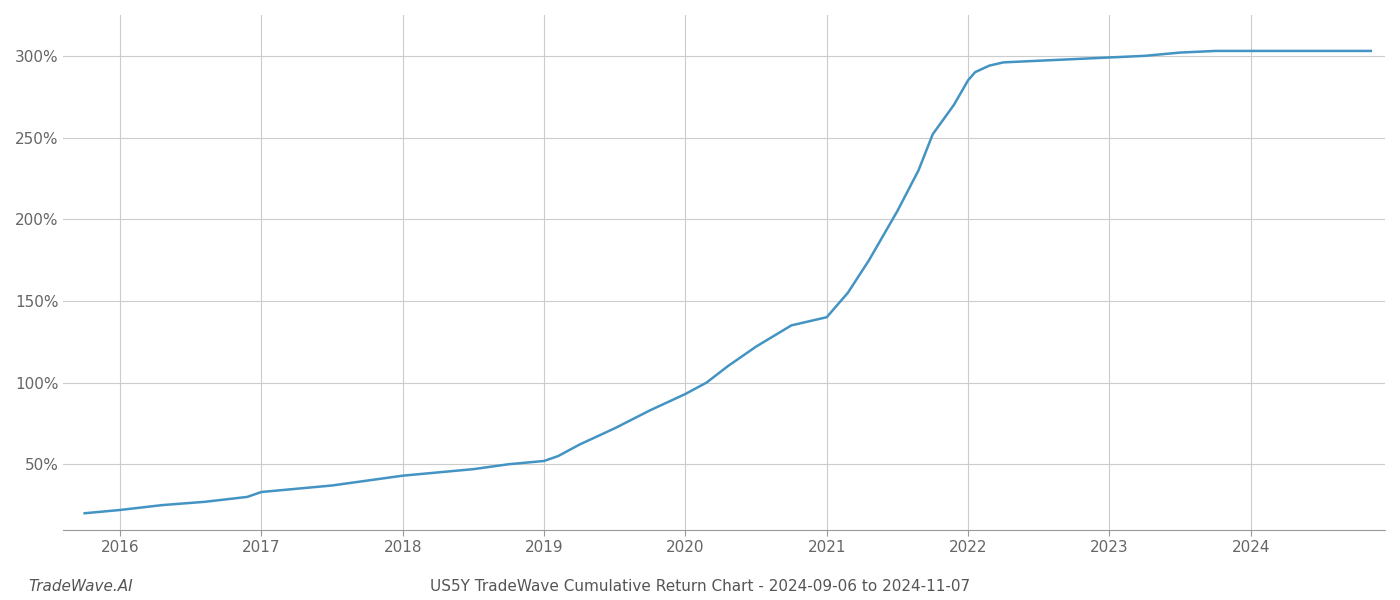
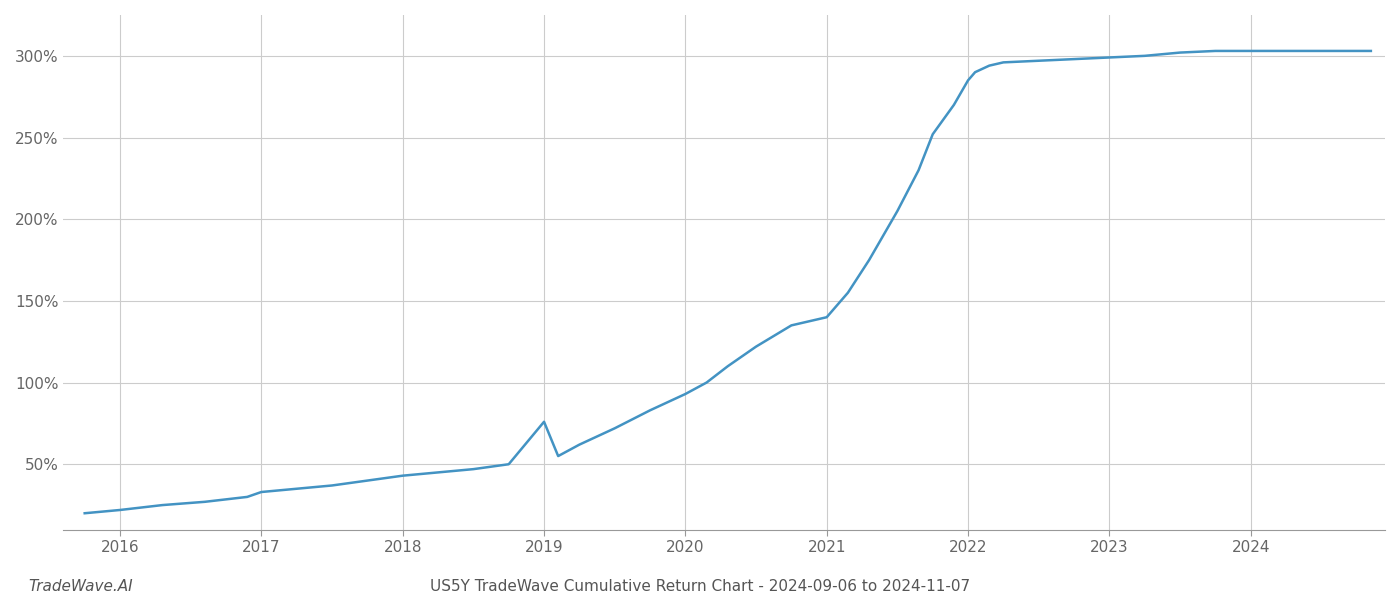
2019: 52% -> 76%
